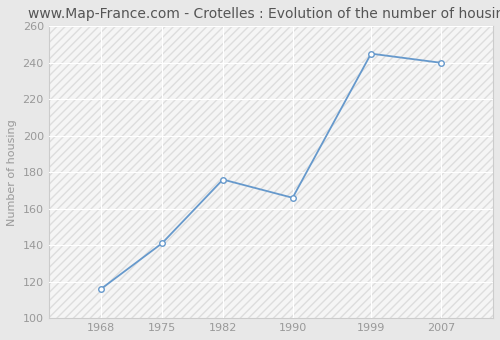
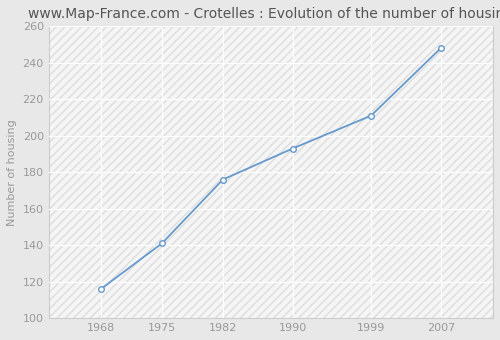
1990: 166 -> 193
1999: 245 -> 211
2007: 240 -> 248
